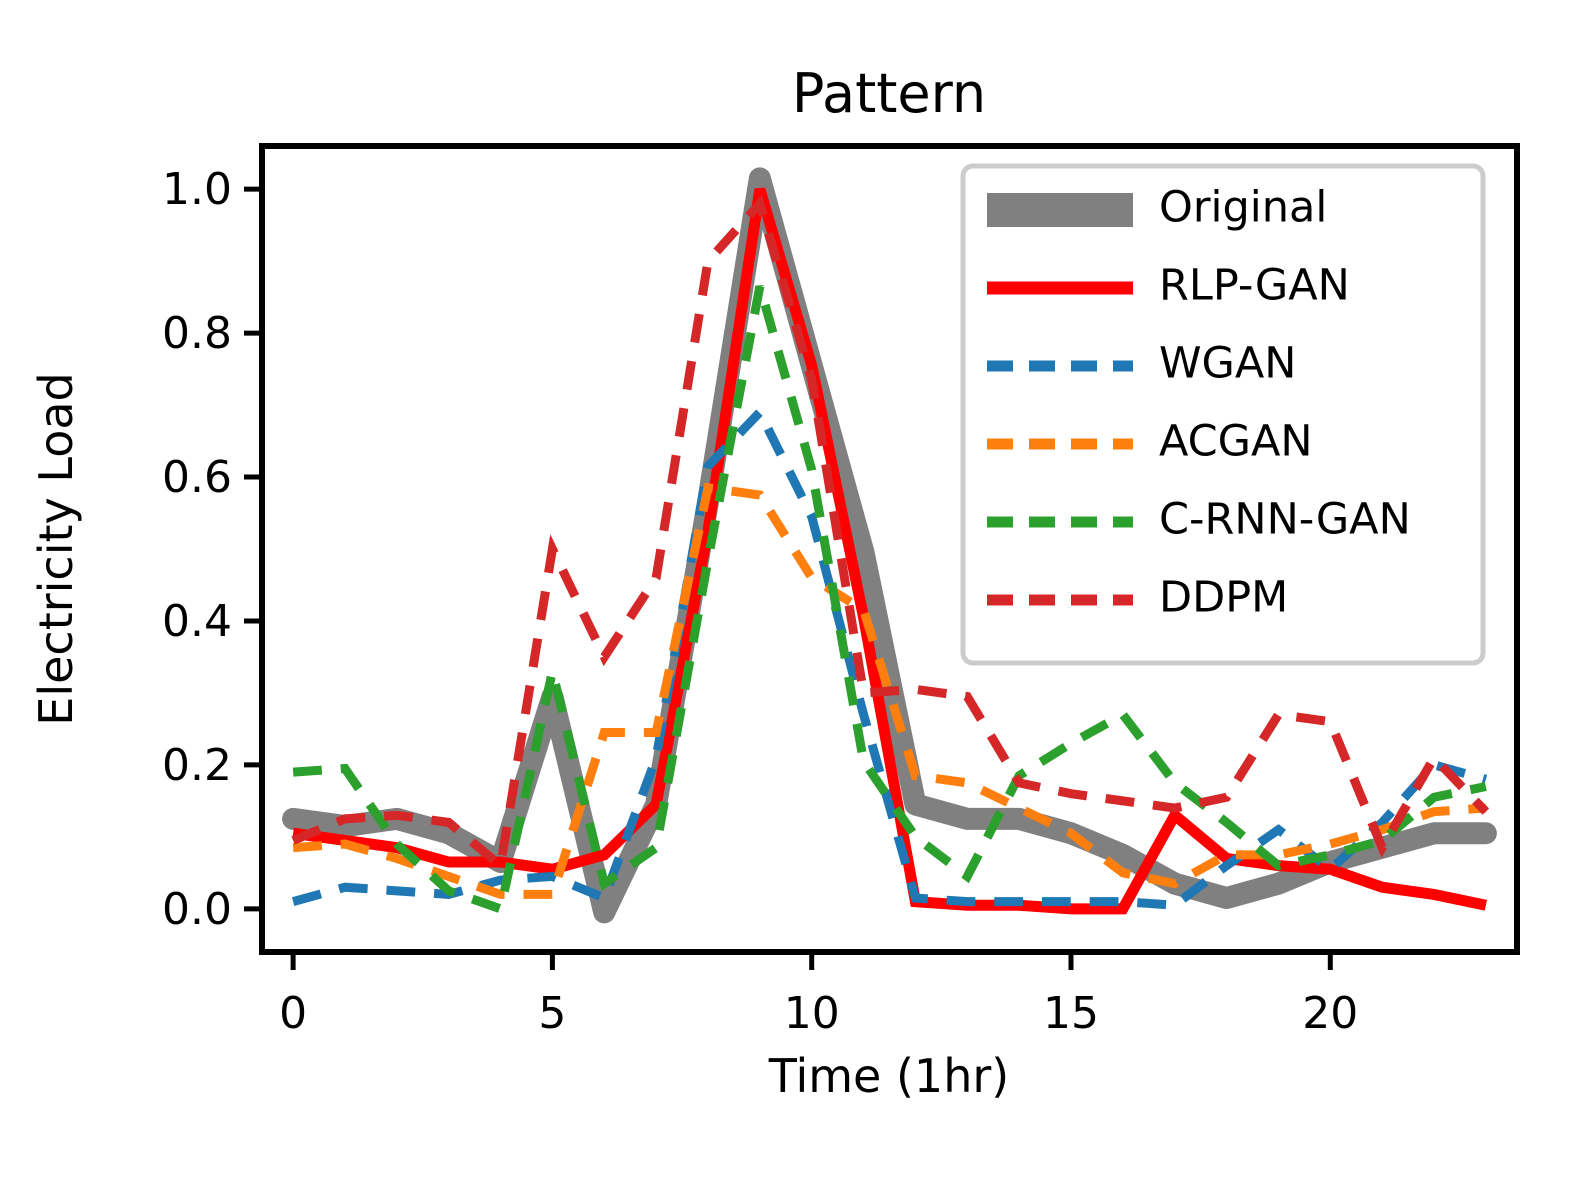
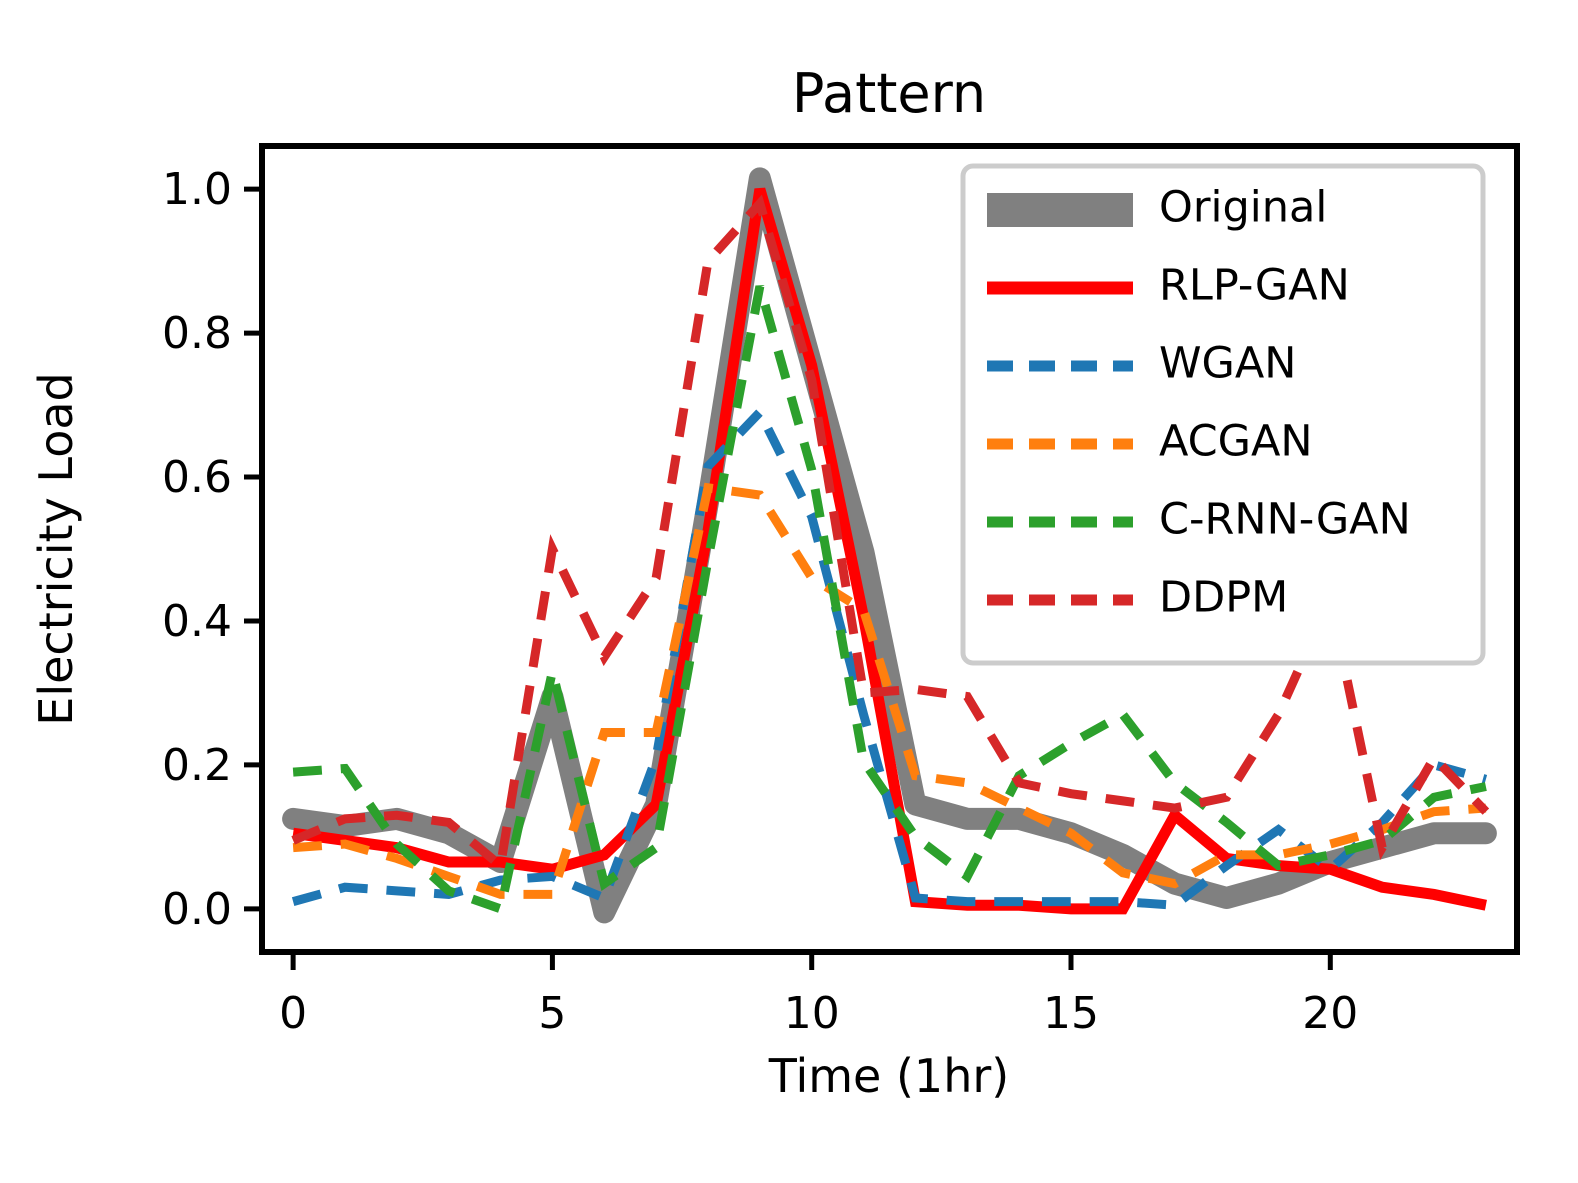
DDPM/20: 0.26 -> 0.43
